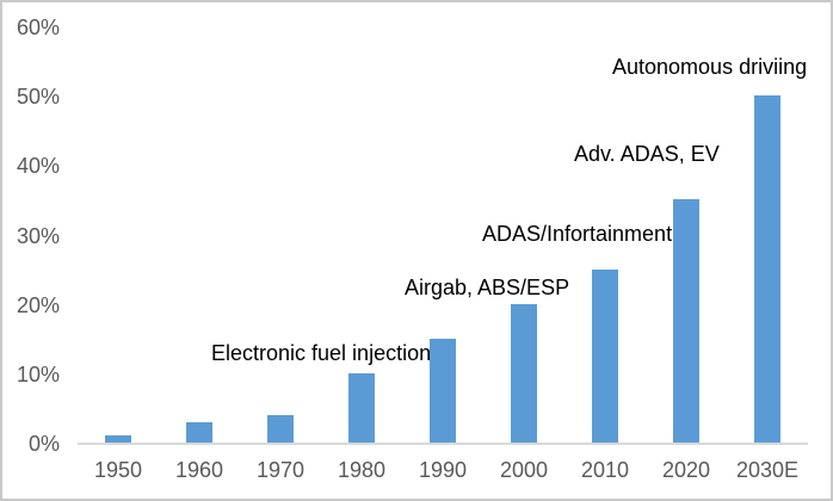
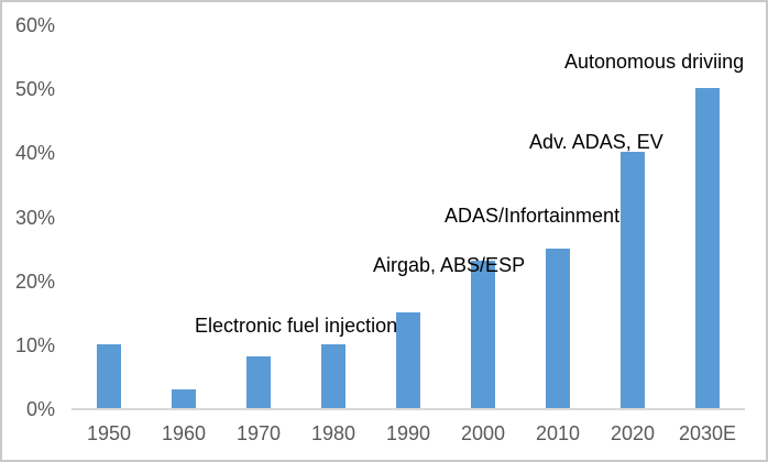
1950: 1% -> 10%
1970: 4% -> 8%
2000: 20% -> 23%
2020: 35% -> 40%
